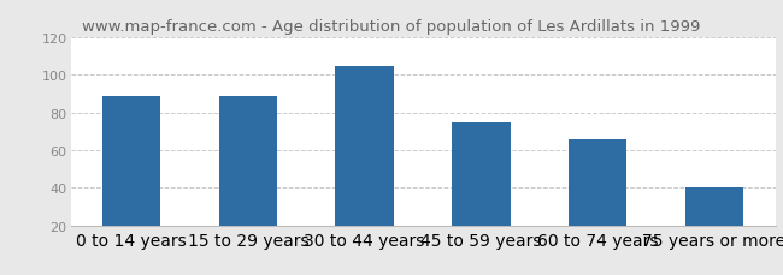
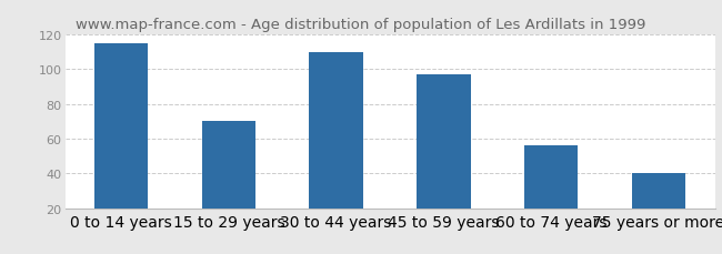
0 to 14 years: 89 -> 115
15 to 29 years: 89 -> 70
30 to 44 years: 105 -> 110
45 to 59 years: 75 -> 97
60 to 74 years: 66 -> 56
